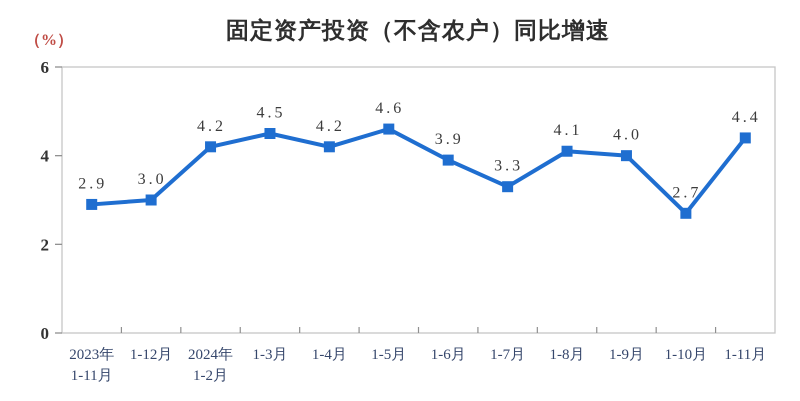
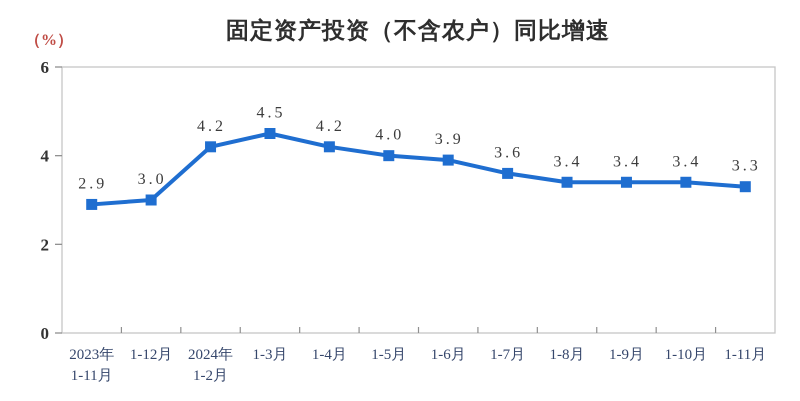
1-5月: 4.6 -> 4.0
1-7月: 3.3 -> 3.6
1-8月: 4.1 -> 3.4
1-9月: 4.0 -> 3.4
1-10月: 2.7 -> 3.4
1-11月: 4.4 -> 3.3
